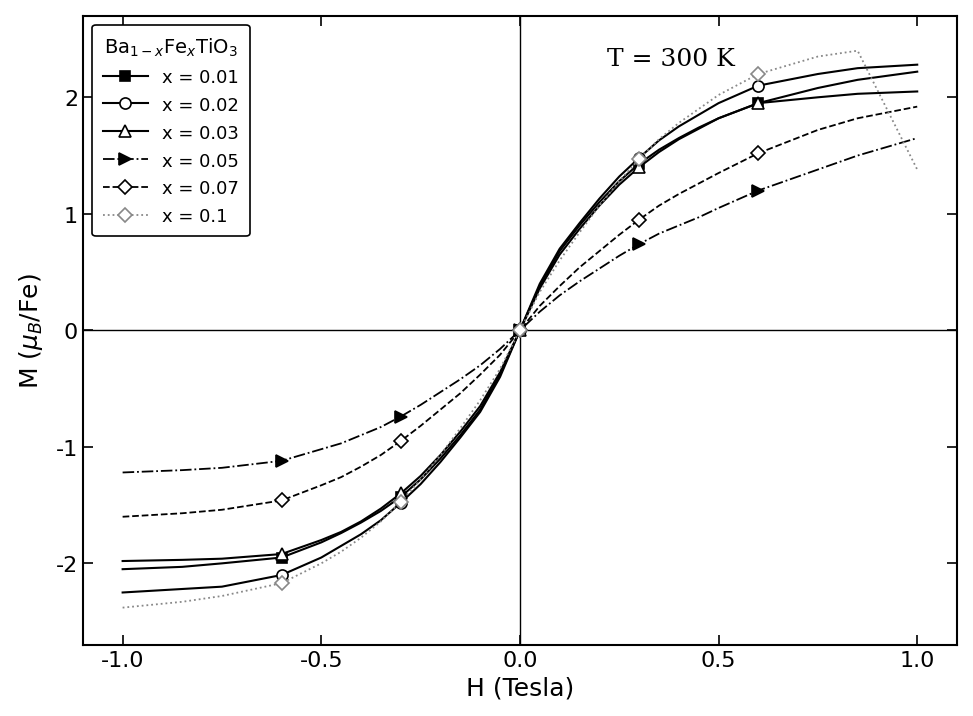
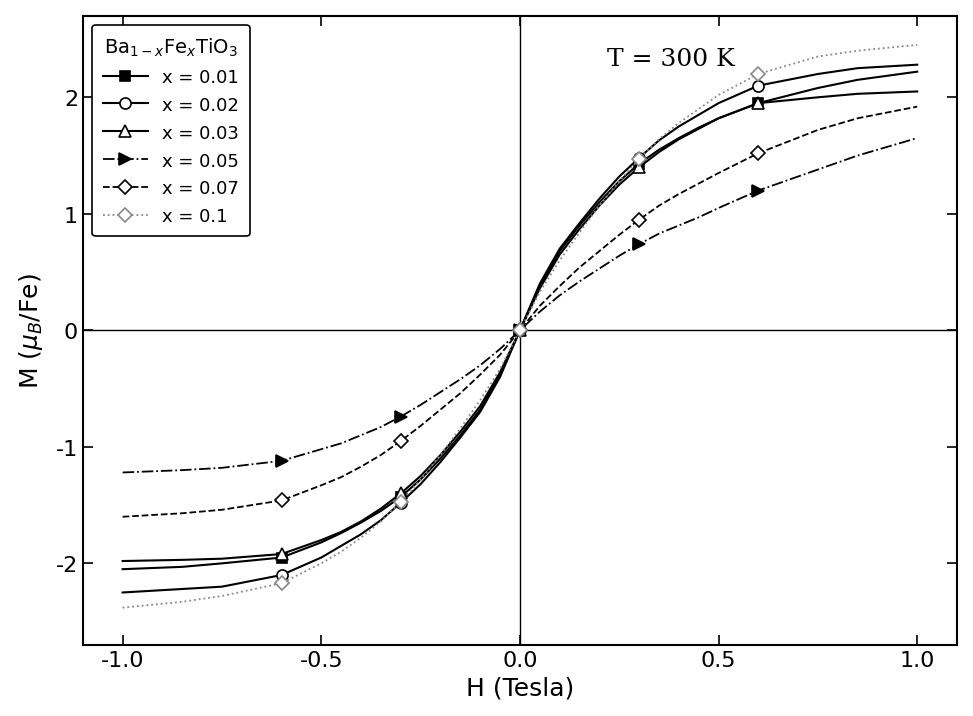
x = 0.1/1.0: 1.38 -> 2.45
